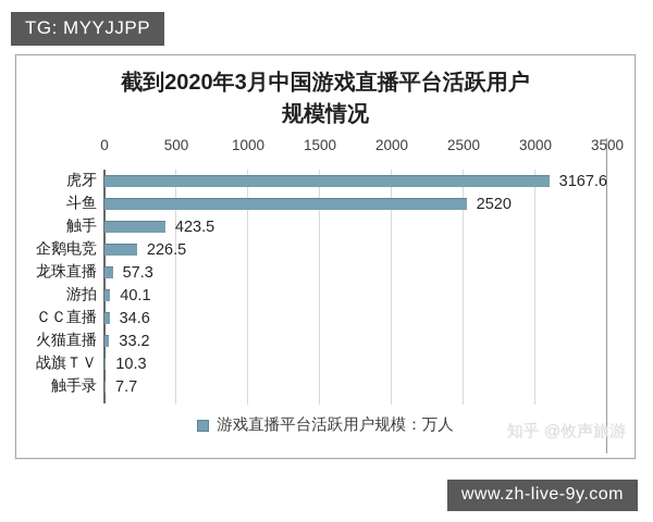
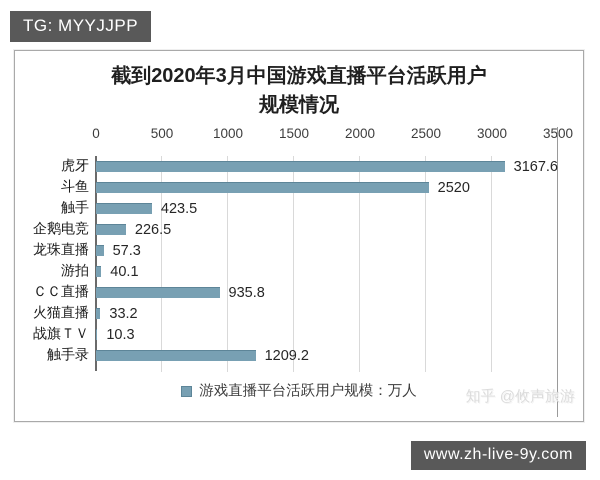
ＣＣ直播: 34.6 -> 935.8
触手录: 7.7 -> 1209.2
